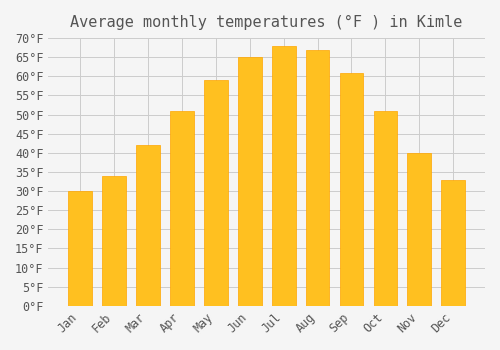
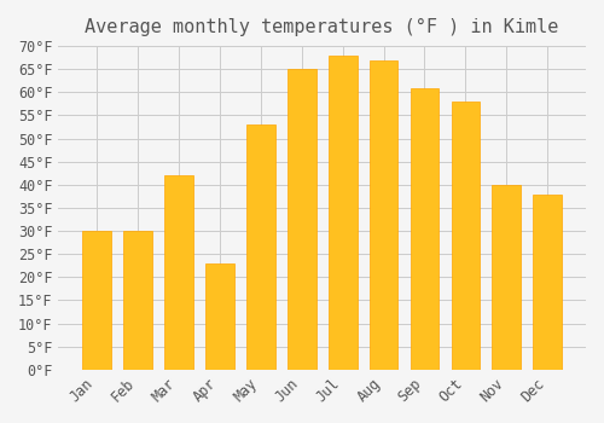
Feb: 34°F -> 30°F
Apr: 51°F -> 23°F
May: 59°F -> 53°F
Oct: 51°F -> 58°F
Dec: 33°F -> 38°F
